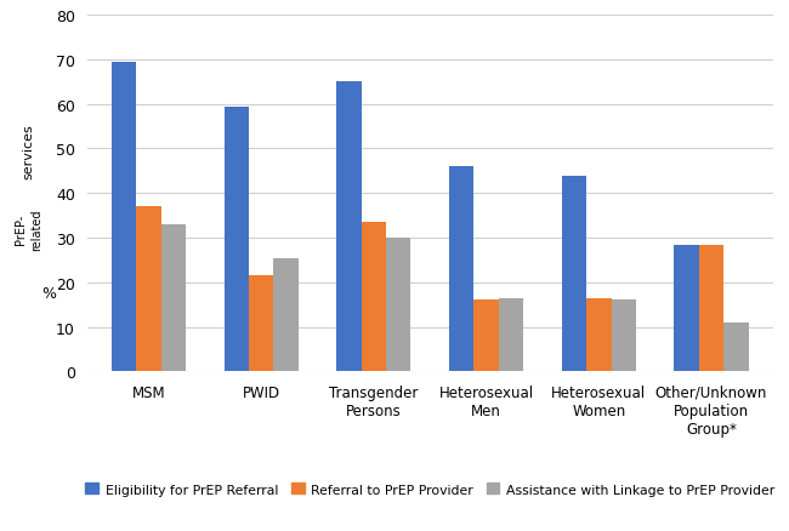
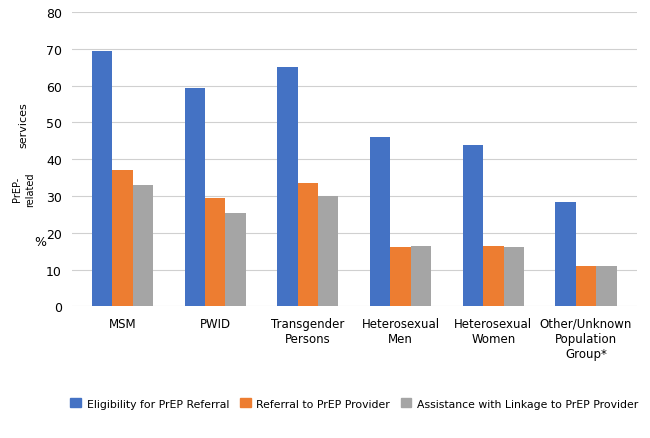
Referral to PrEP Provider/PWID: 21.5 -> 29.5
Referral to PrEP Provider/Other/Unknown Population Group*: 28.5 -> 11.0
